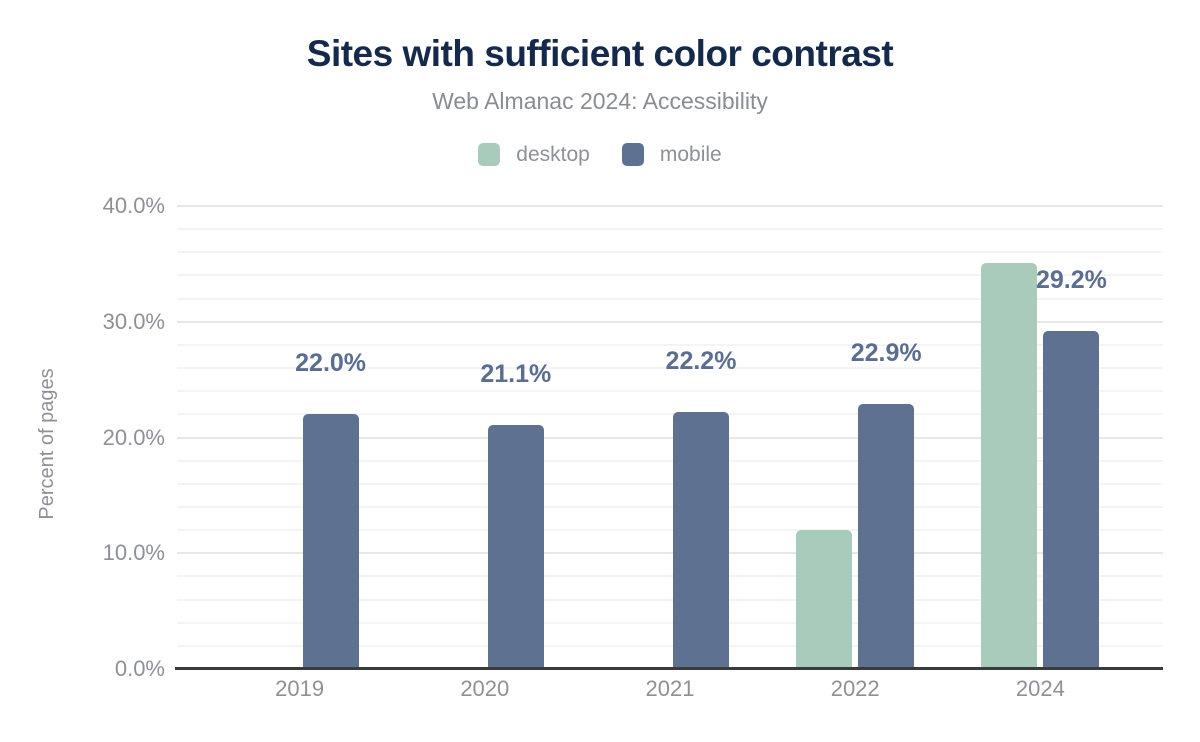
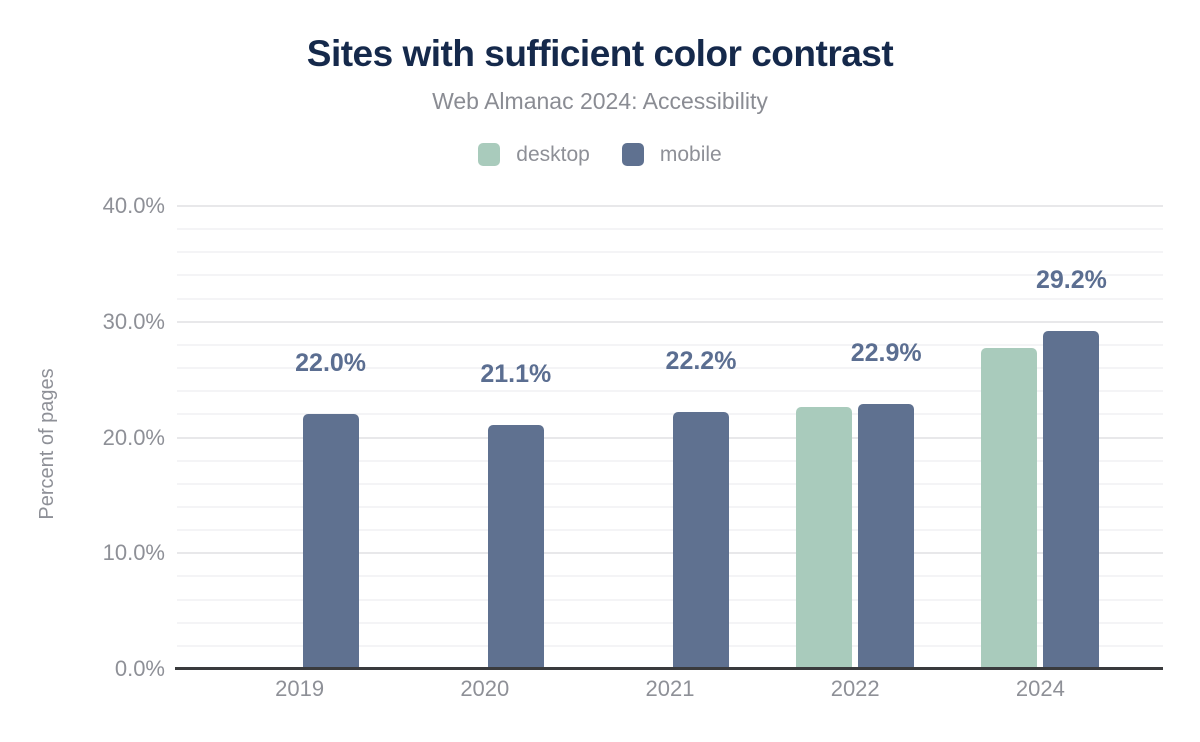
desktop/2022: 12.0% -> 22.6%
desktop/2024: 35.1% -> 27.7%
